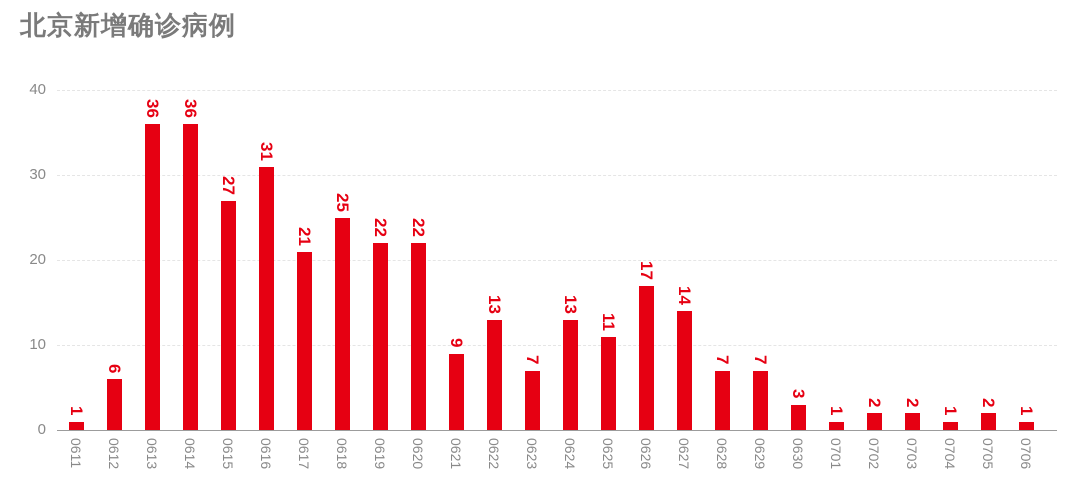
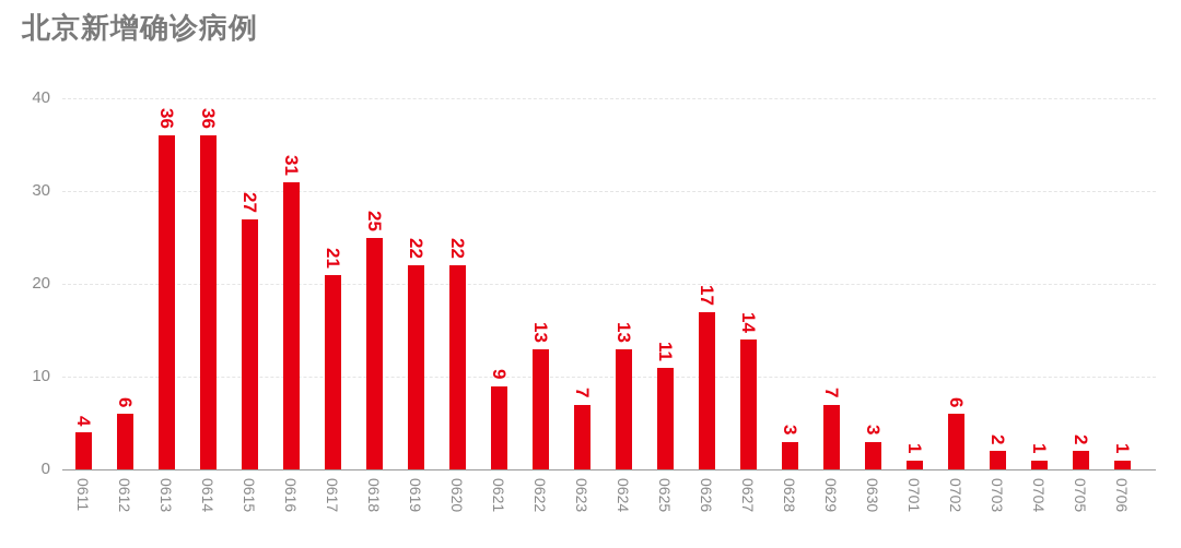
0611: 1 -> 4
0628: 7 -> 3
0702: 2 -> 6
